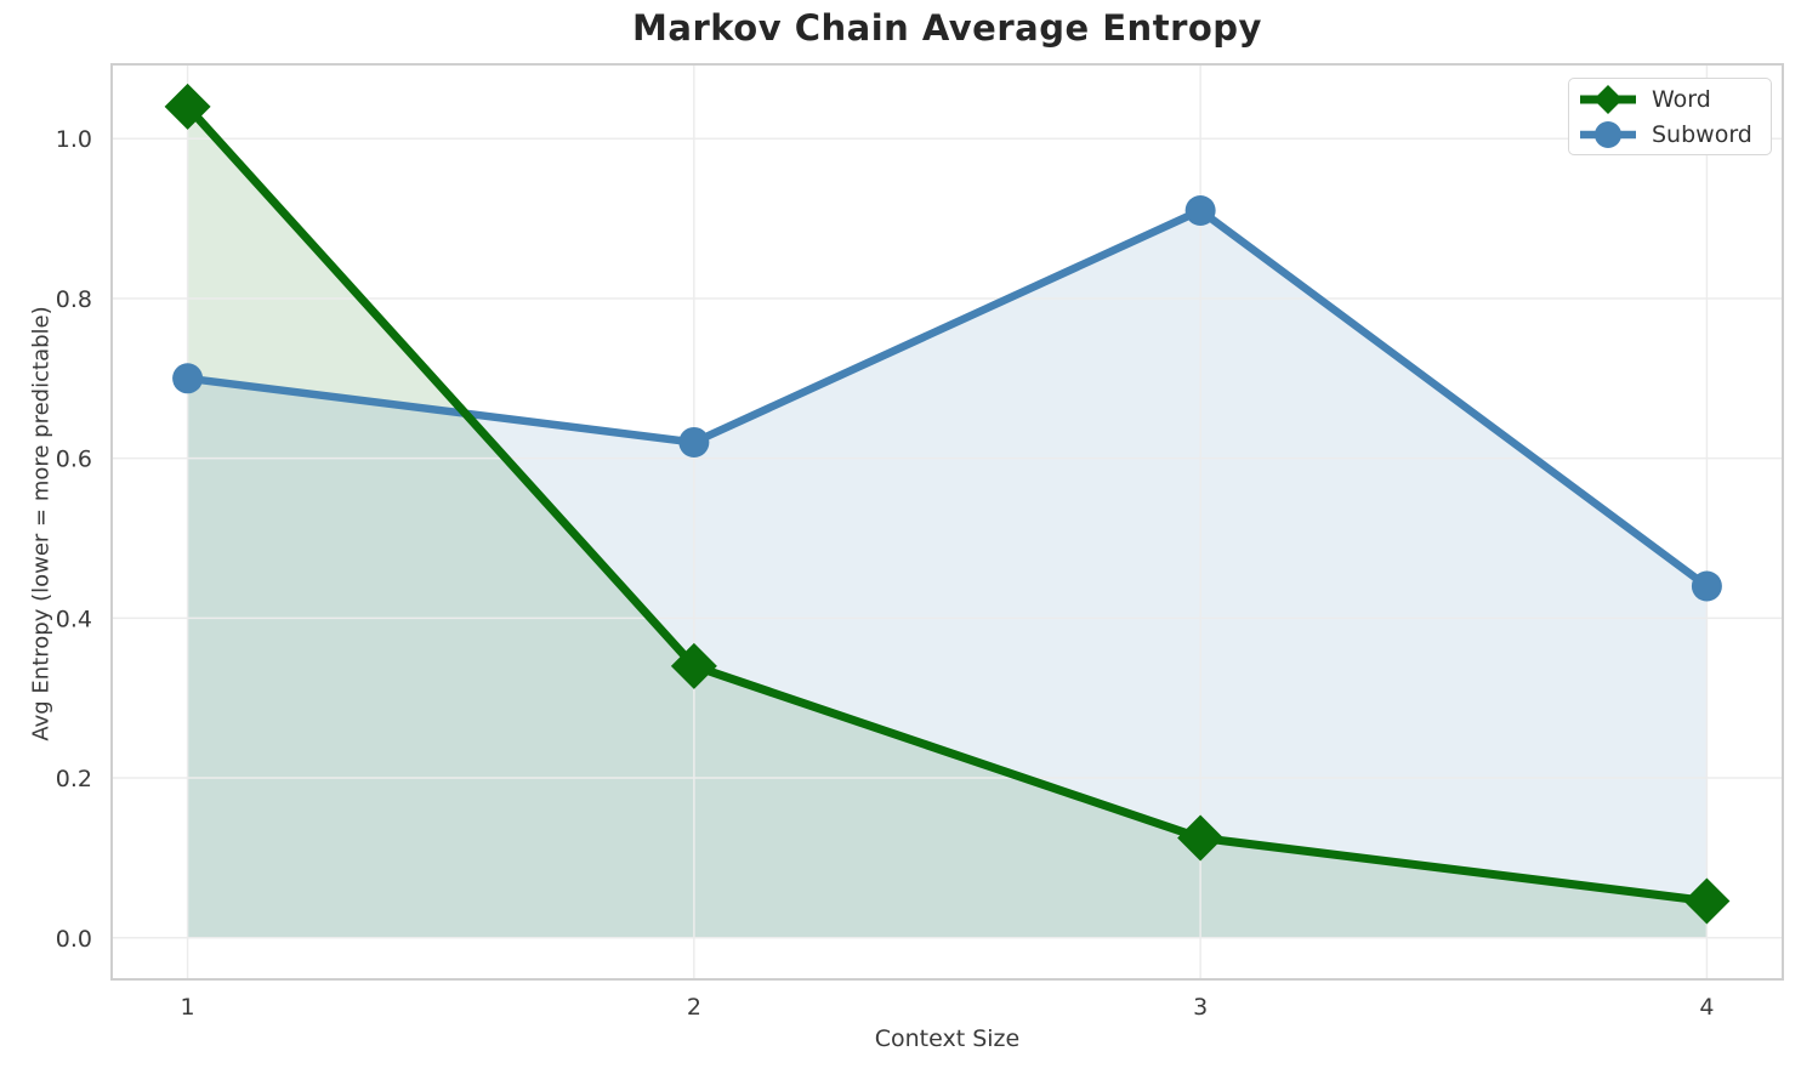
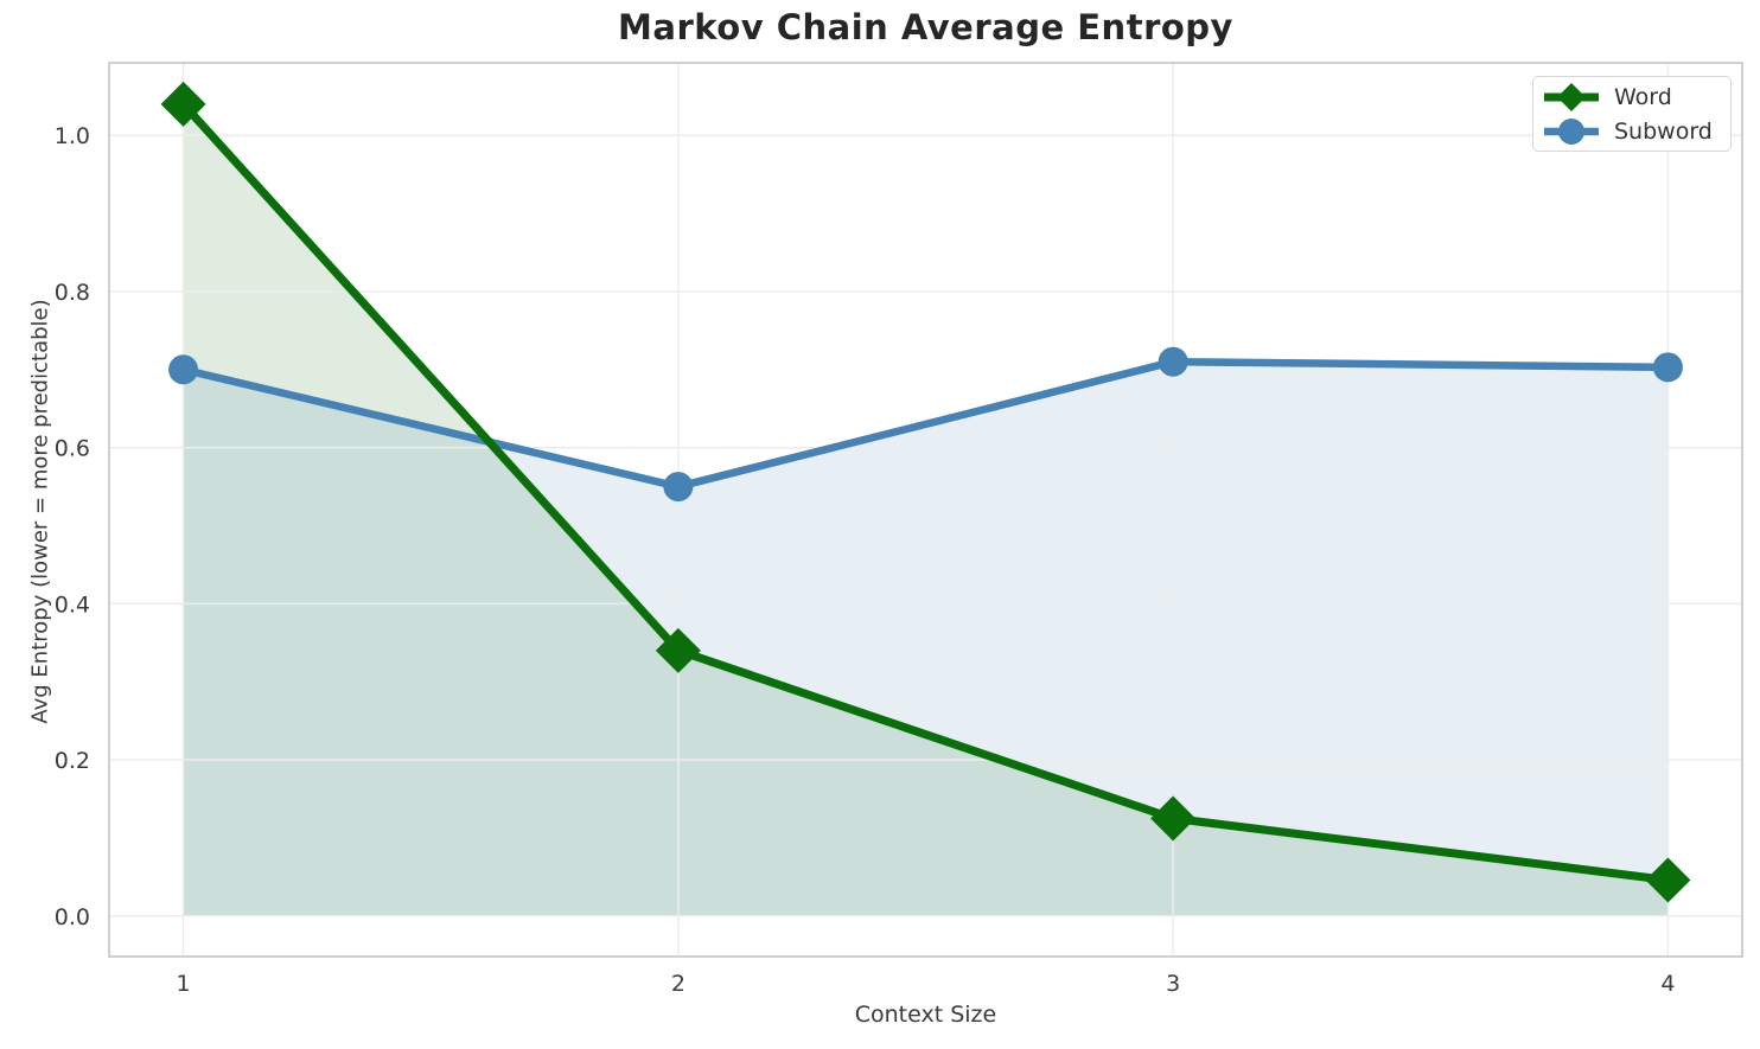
Subword/2: 0.62 -> 0.55
Subword/3: 0.91 -> 0.71
Subword/4: 0.44 -> 0.70
